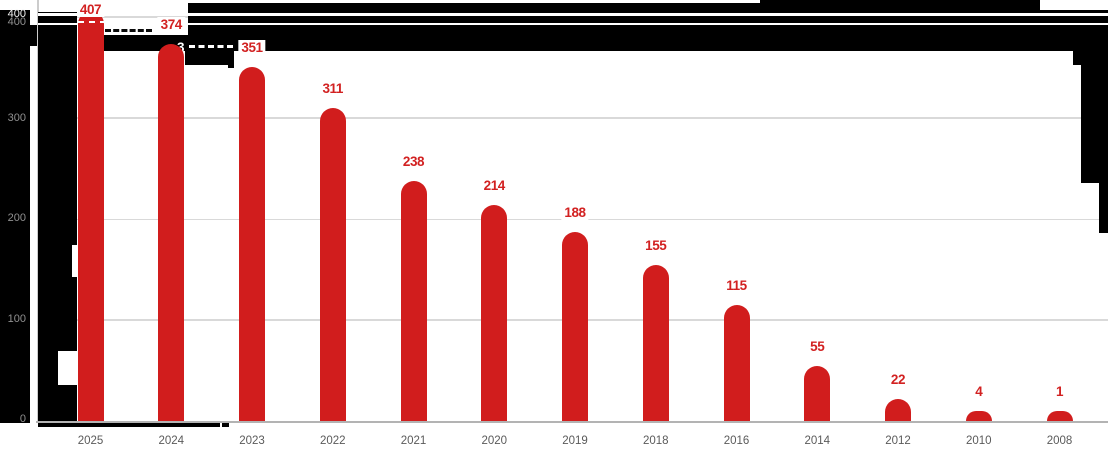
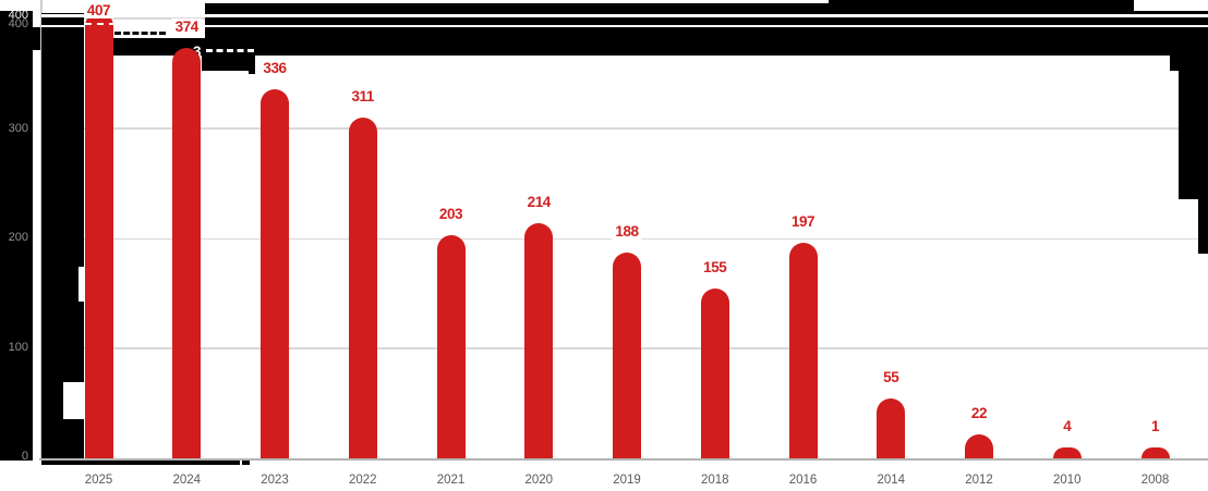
2023: 351 -> 336
2021: 238 -> 203
2016: 115 -> 197
